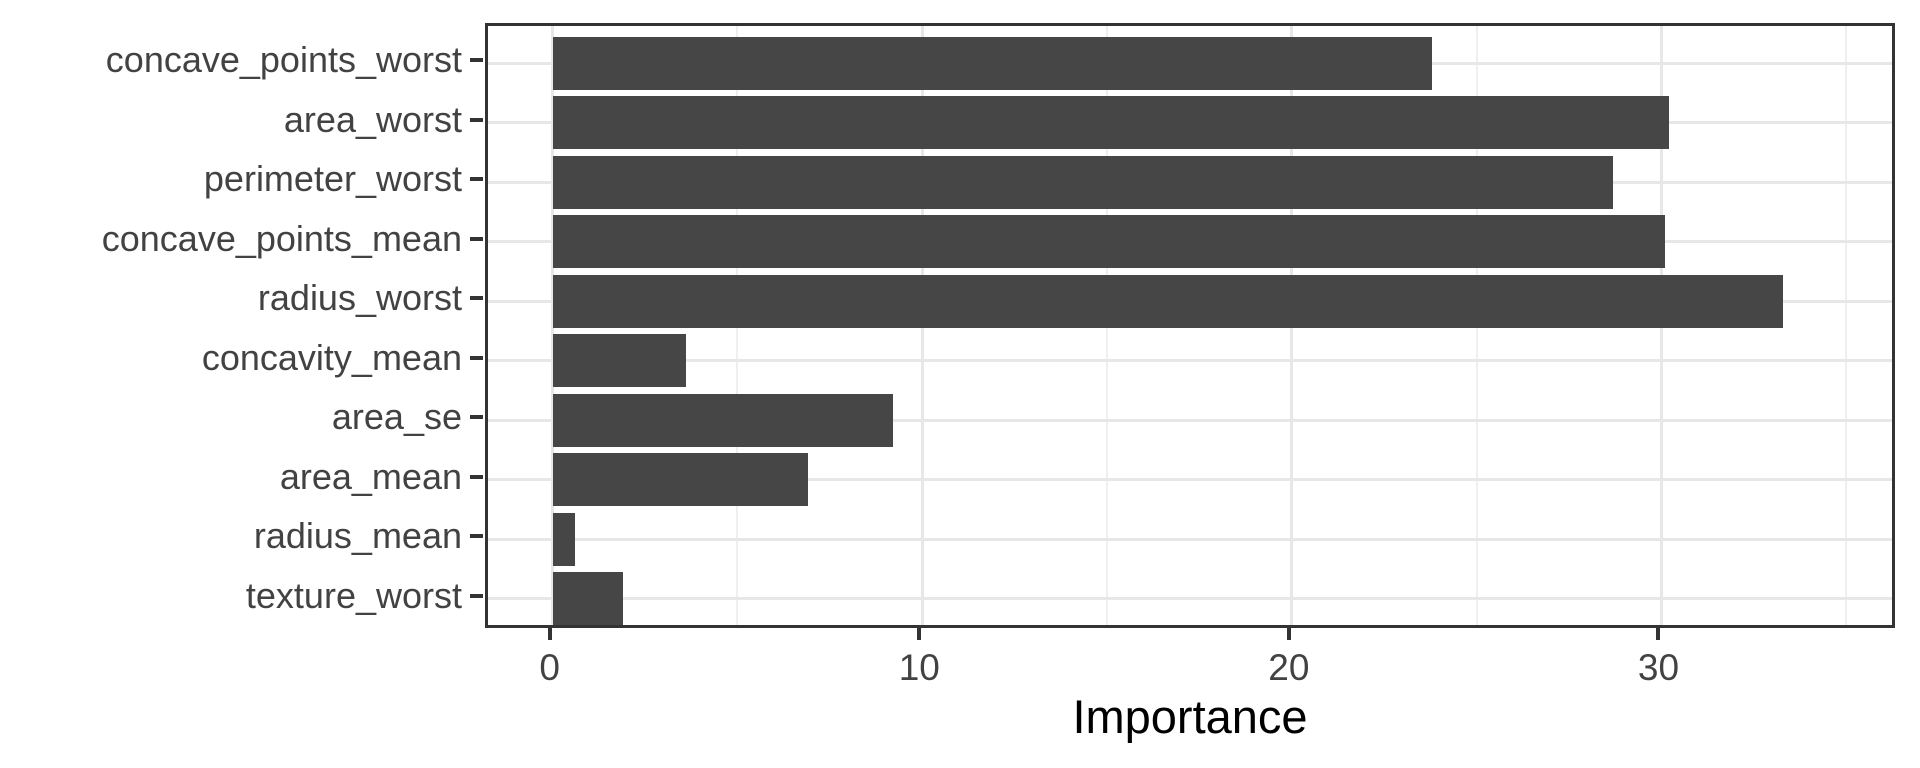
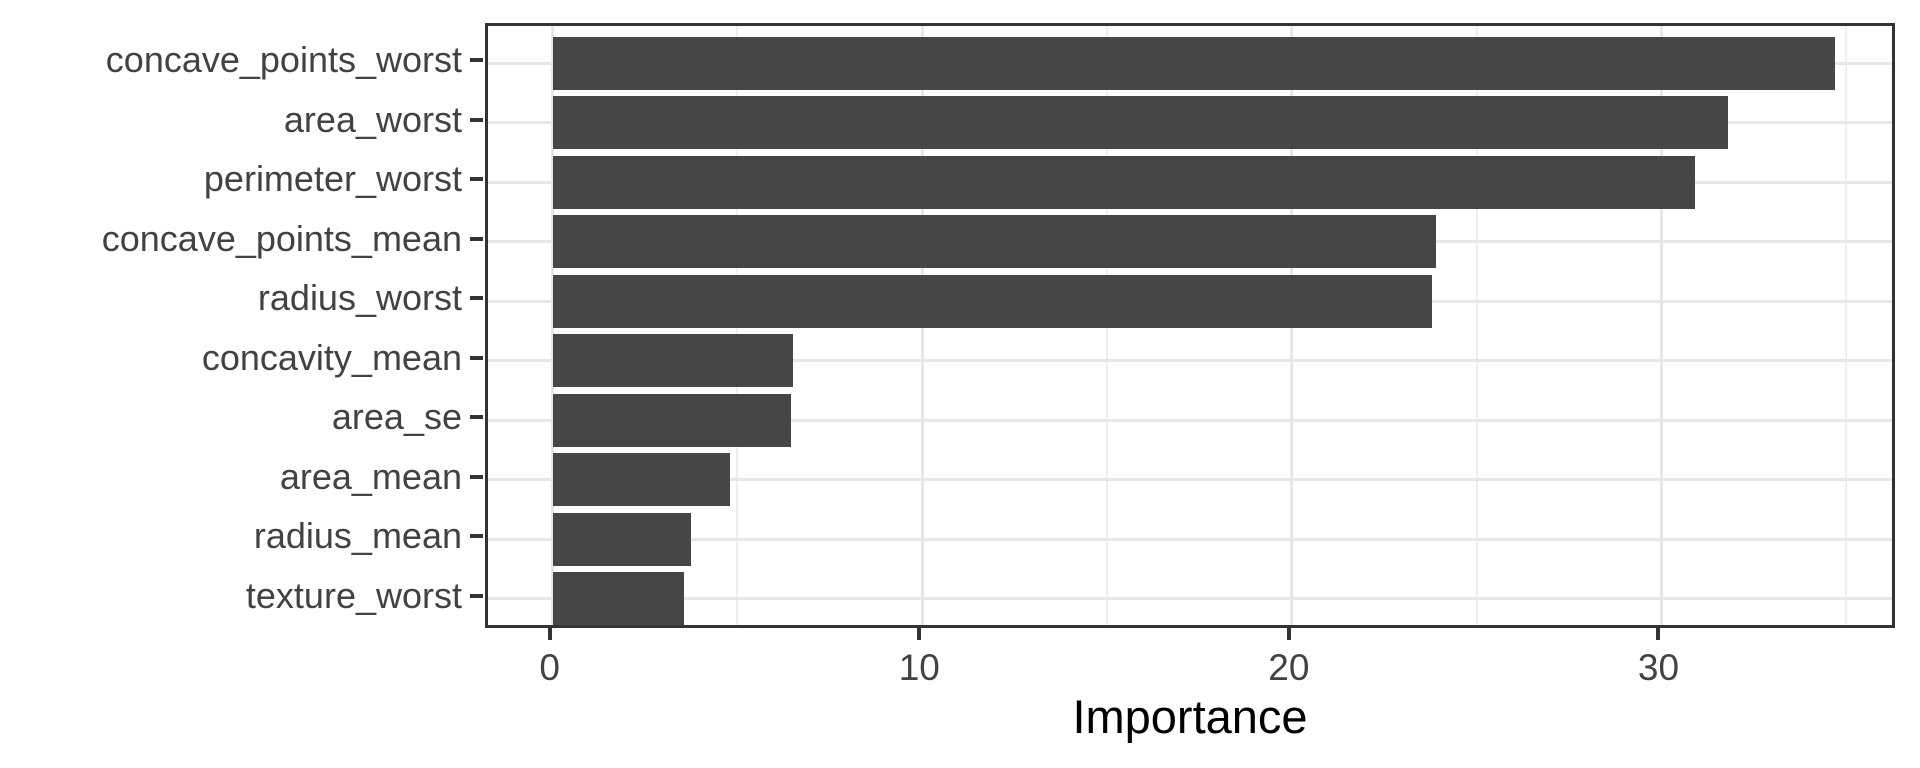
concave_points_worst: 23.8 -> 34.7
area_worst: 30.2 -> 31.8
perimeter_worst: 28.7 -> 30.9
concave_points_mean: 30.1 -> 23.9
radius_worst: 33.3 -> 23.8
concavity_mean: 3.6 -> 6.5
area_se: 9.2 -> 6.5
area_mean: 6.9 -> 4.8
radius_mean: 0.6 -> 3.8
texture_worst: 1.9 -> 3.5
